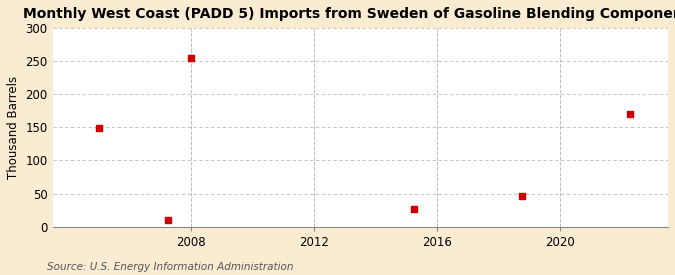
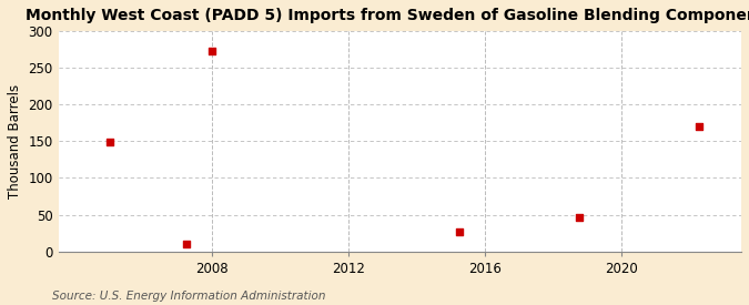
2008: 255 -> 272
